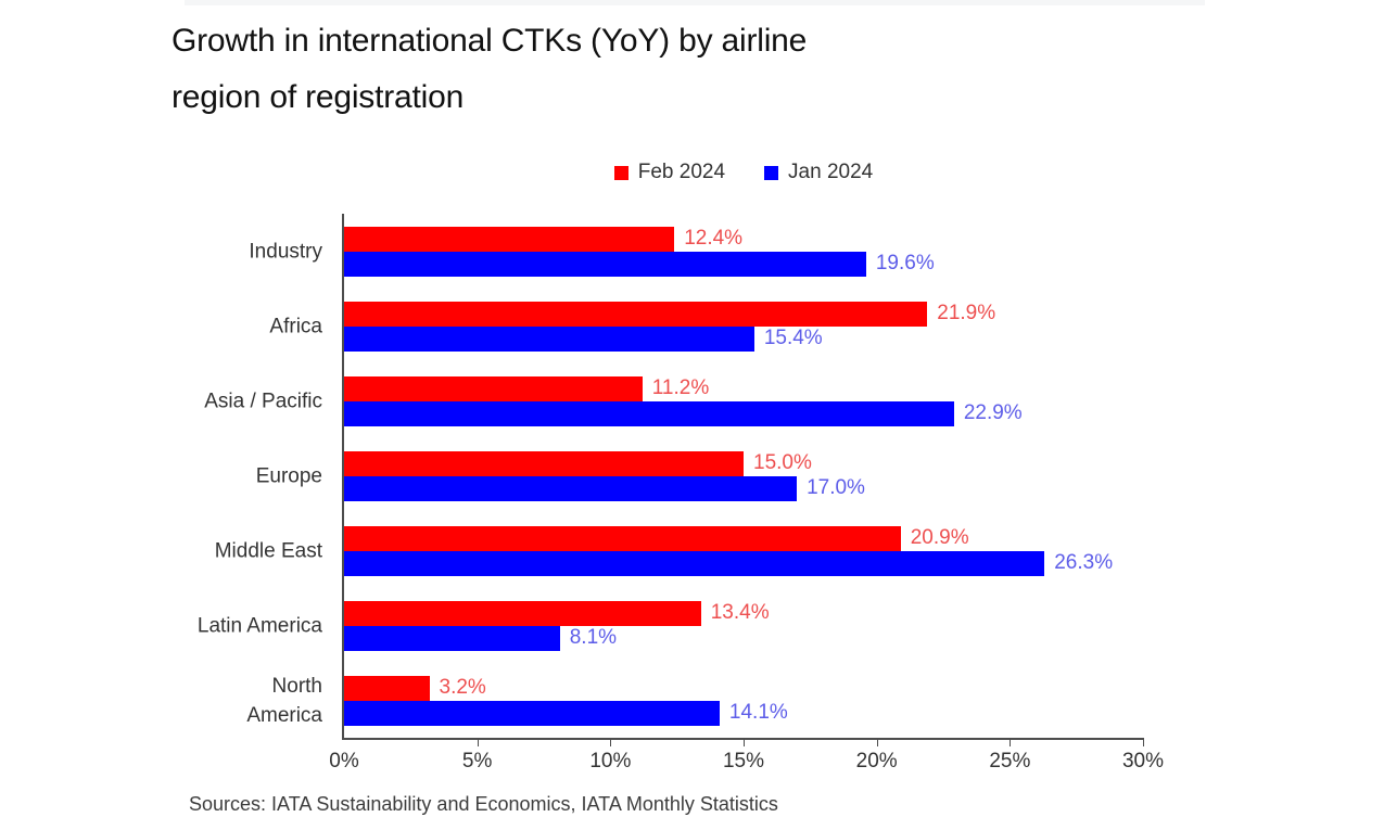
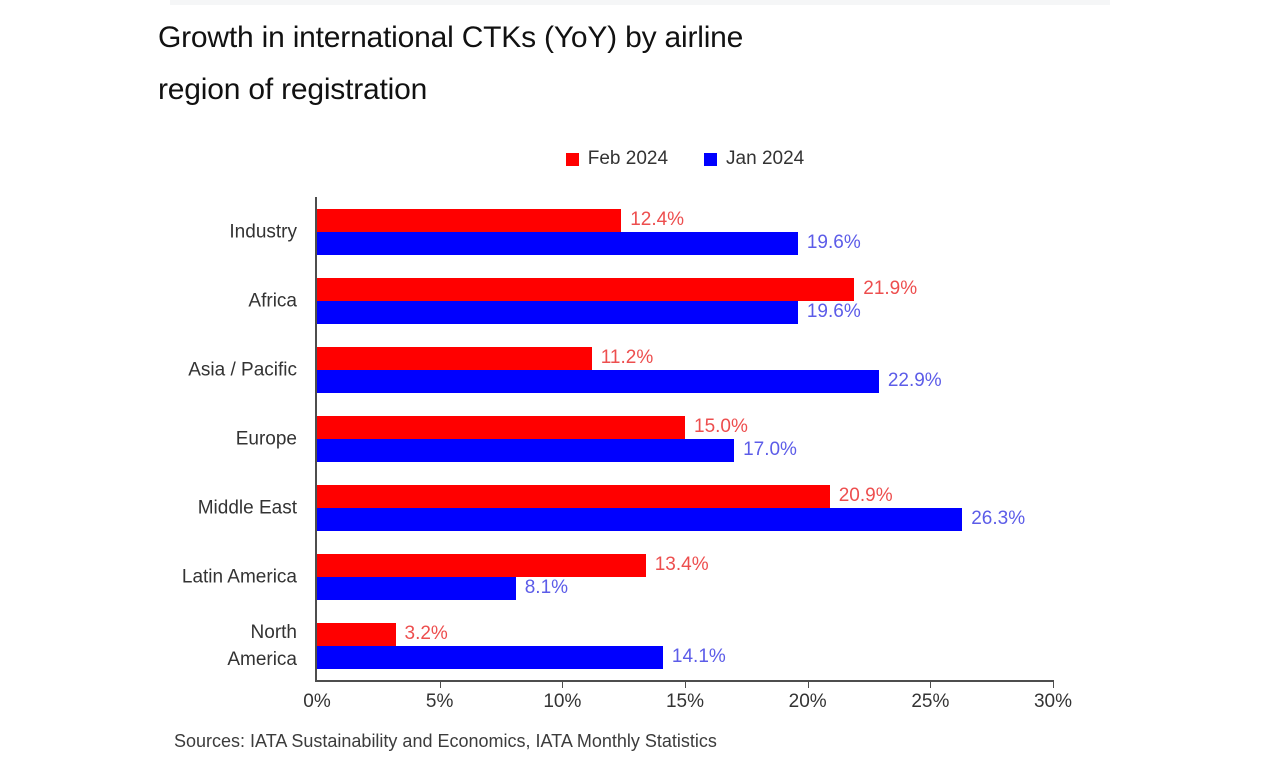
Jan 2024/Africa: 15.4% -> 19.6%
